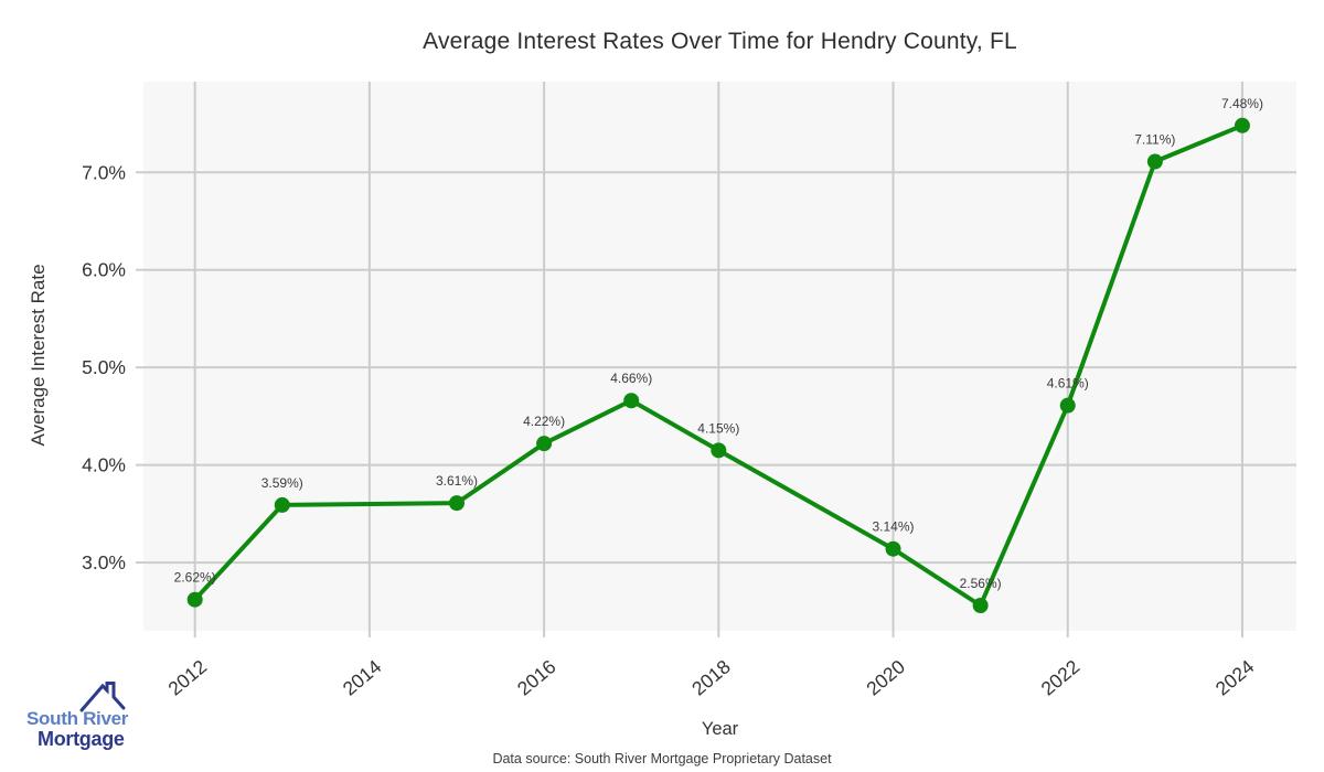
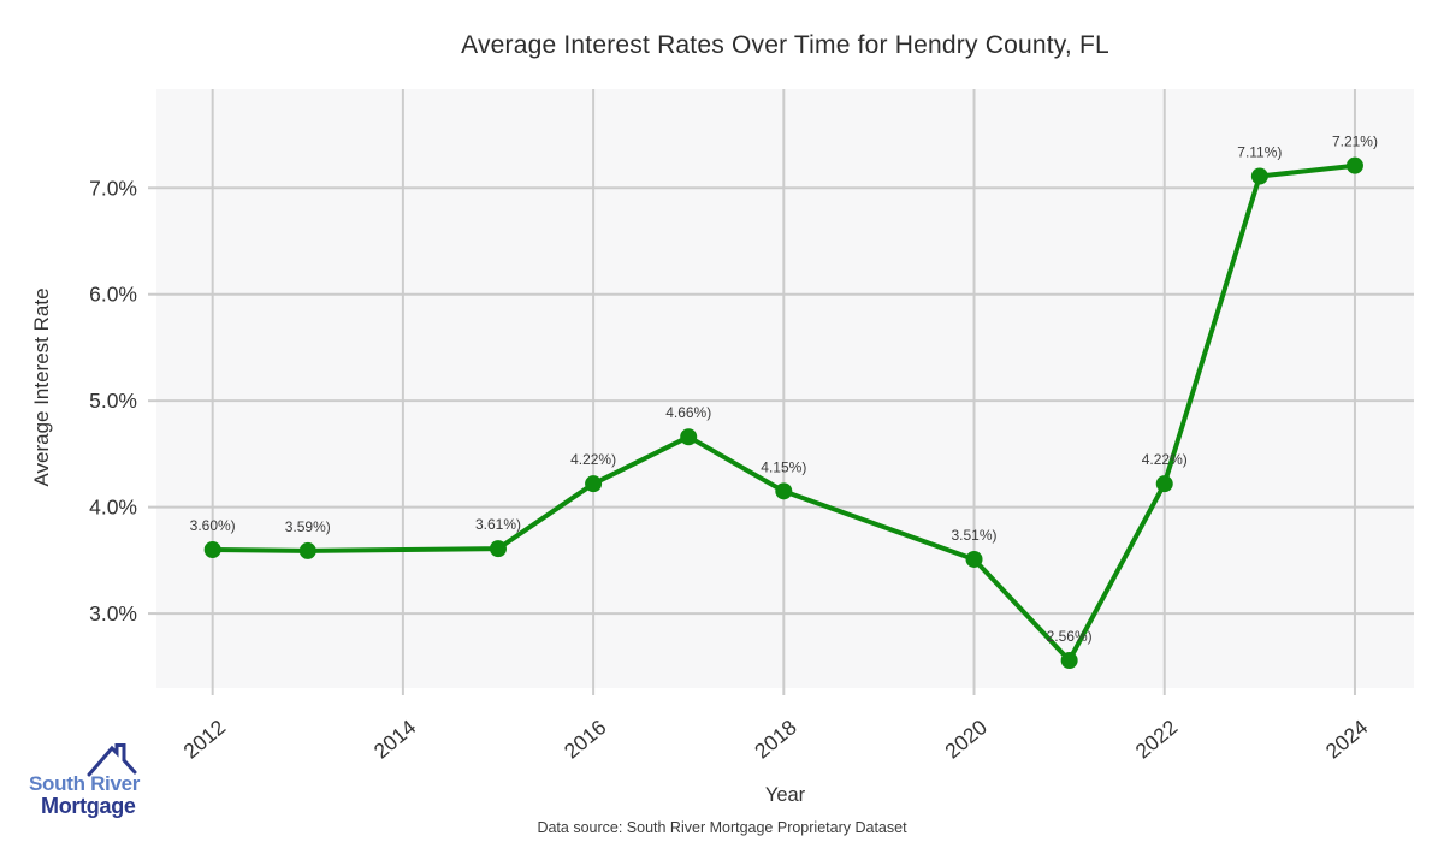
2012: 2.62% -> 3.60%
2020: 3.14% -> 3.51%
2022: 4.61% -> 4.22%
2024: 7.48% -> 7.21%
